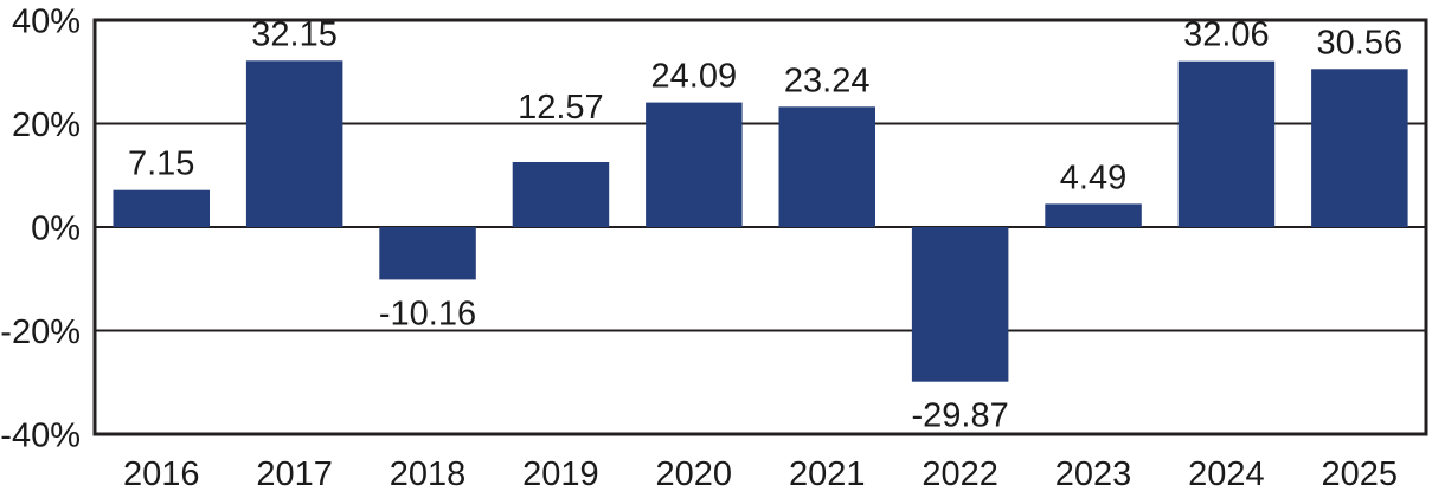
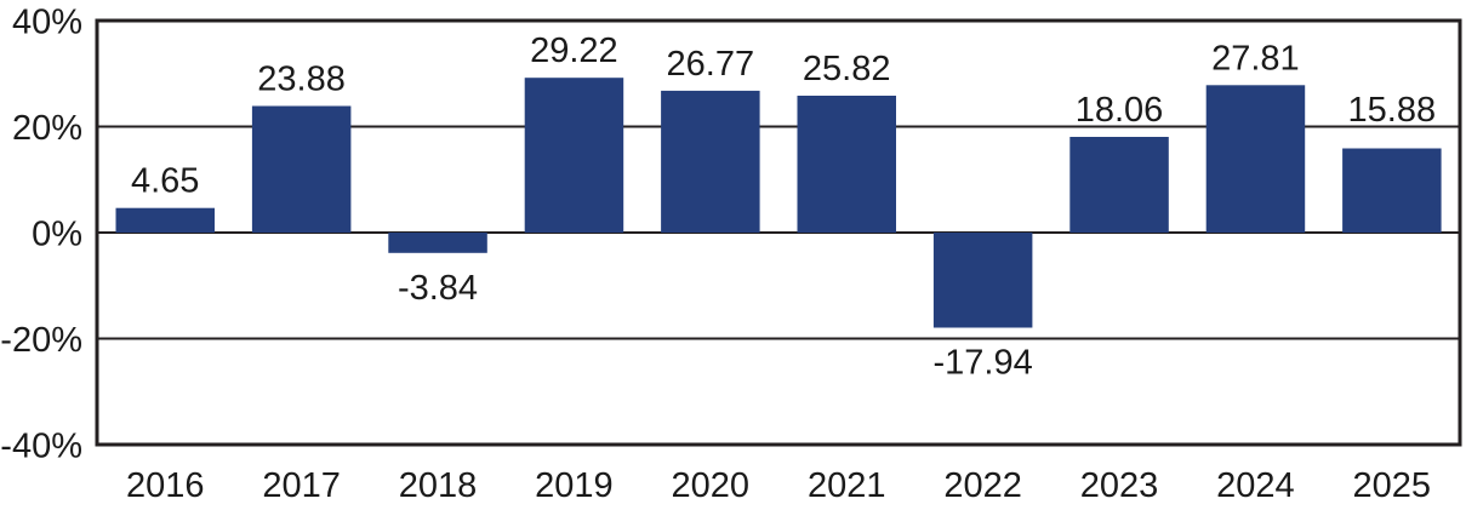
2016: 7.15 -> 4.65
2017: 32.15 -> 23.88
2018: -10.16 -> -3.84
2019: 12.57 -> 29.22
2020: 24.09 -> 26.77
2021: 23.24 -> 25.82
2022: -29.87 -> -17.94
2023: 4.49 -> 18.06
2024: 32.06 -> 27.81
2025: 30.56 -> 15.88
